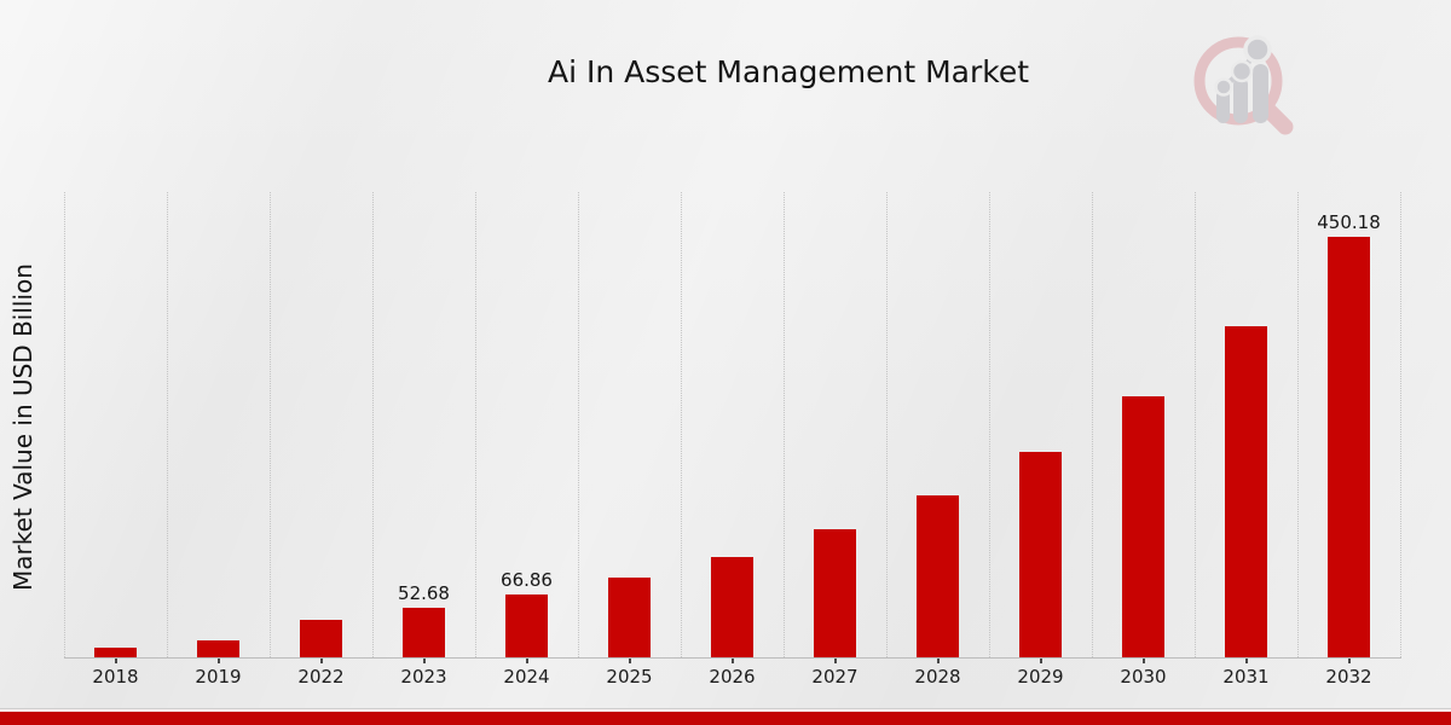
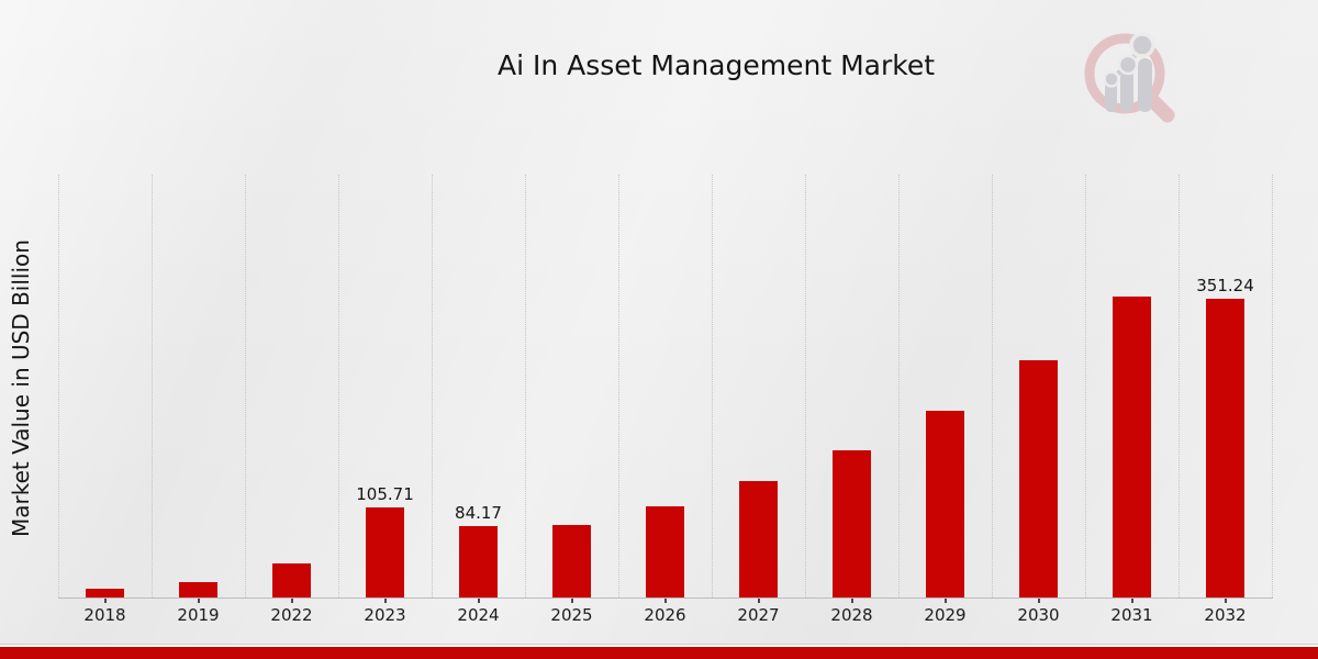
2023: 52.68 -> 105.71
2024: 66.86 -> 84.17
2032: 450.18 -> 351.24
